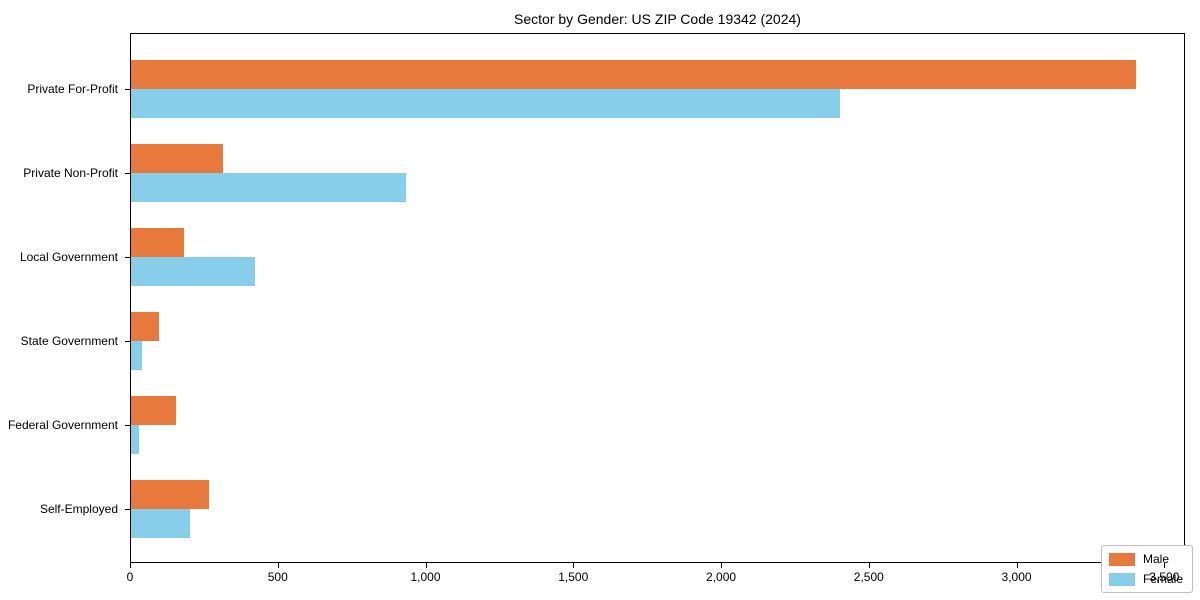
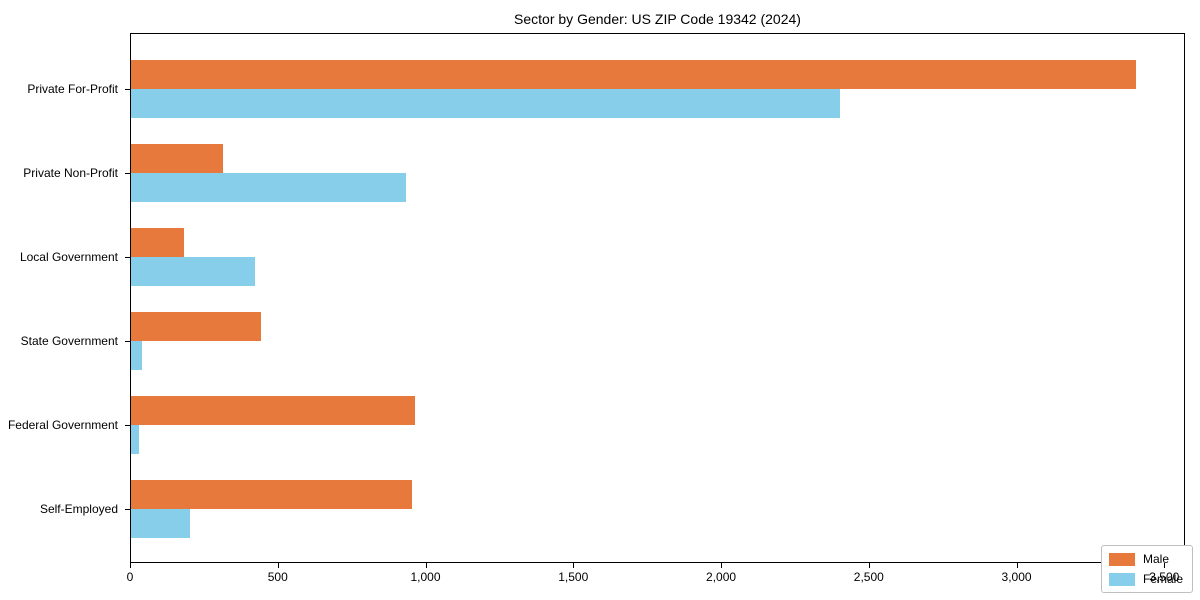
Male/State Government: 100 -> 440
Male/Federal Government: 150 -> 960
Male/Self-Employed: 260 -> 950
